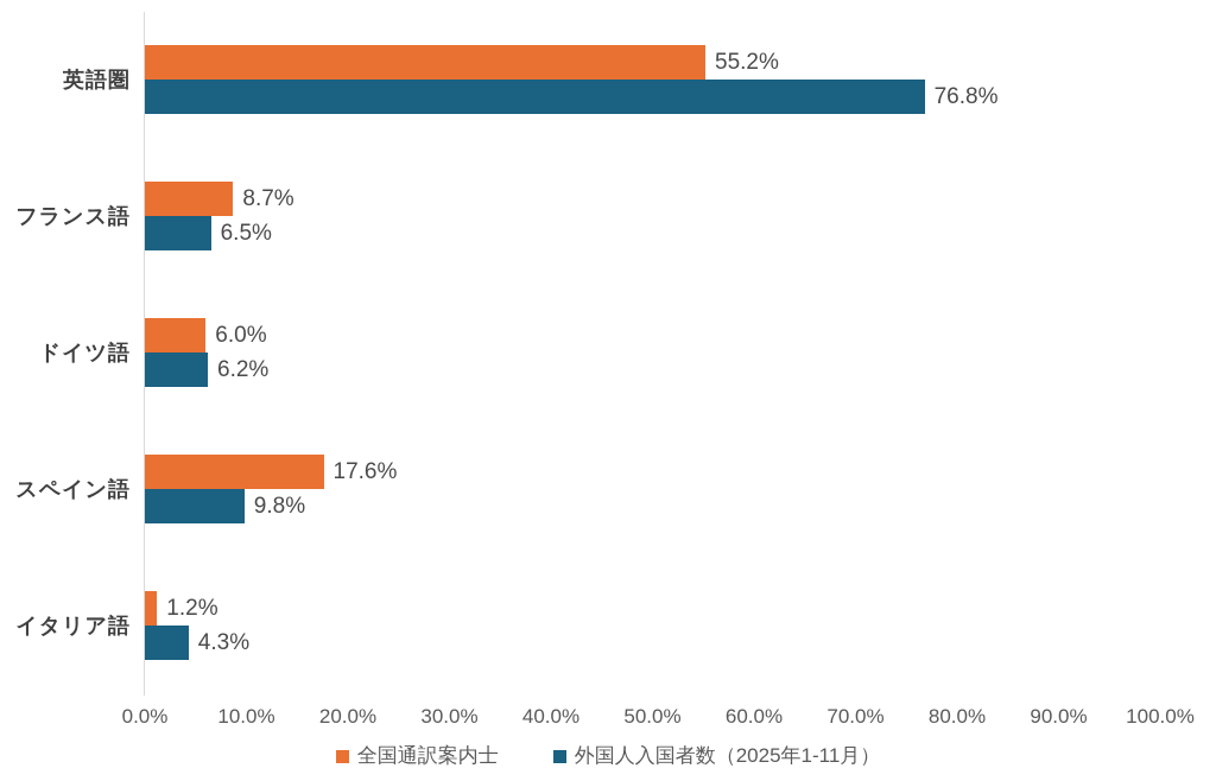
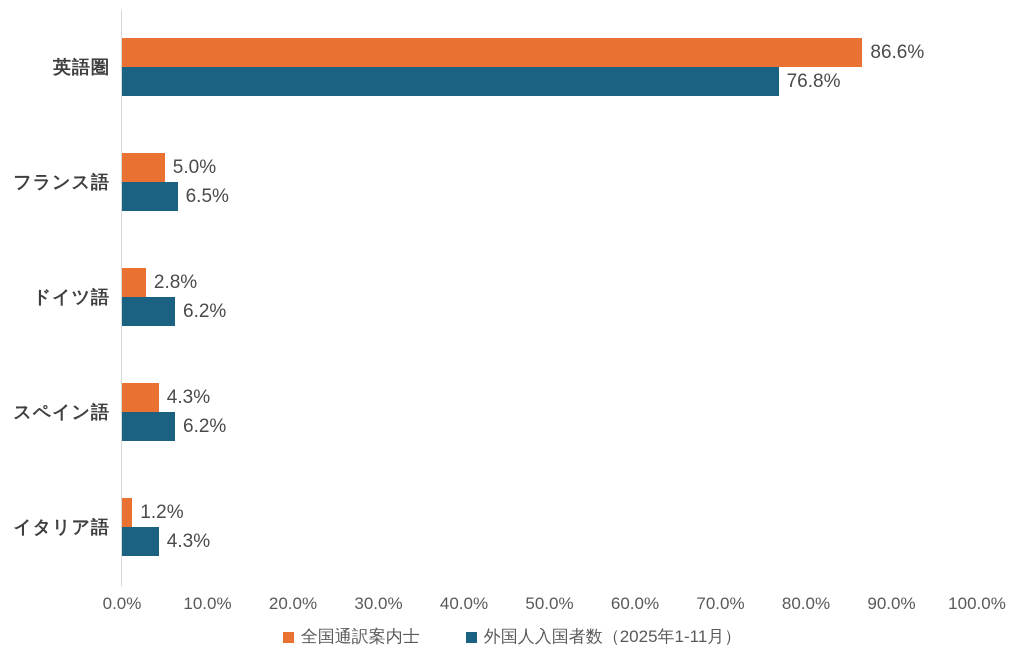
全国通訳案内士/英語圏: 55.2% -> 86.6%
全国通訳案内士/フランス語: 8.7% -> 5.0%
全国通訳案内士/ドイツ語: 6.0% -> 2.8%
全国通訳案内士/スペイン語: 17.6% -> 4.3%
外国人入国者数（2025年1-11月）/スペイン語: 9.8% -> 6.2%
